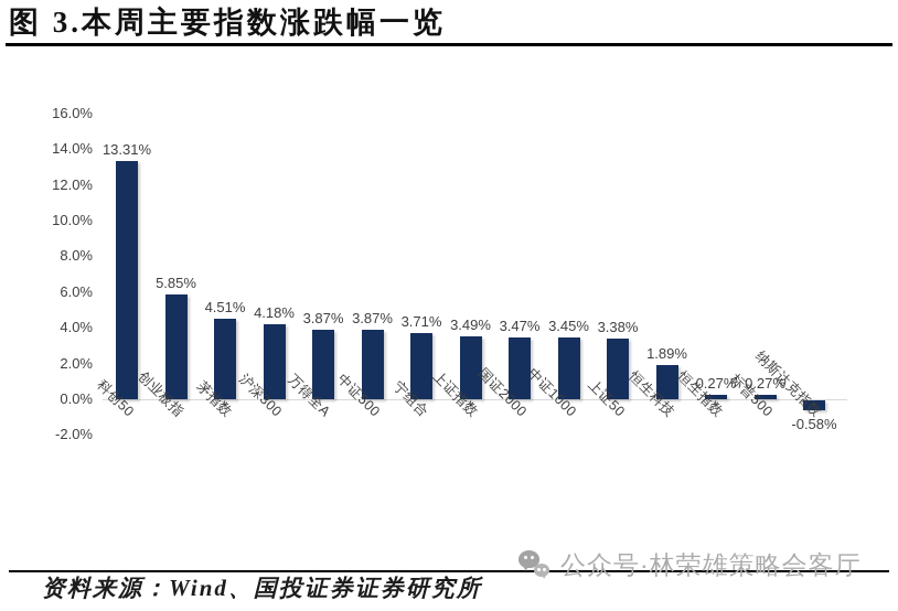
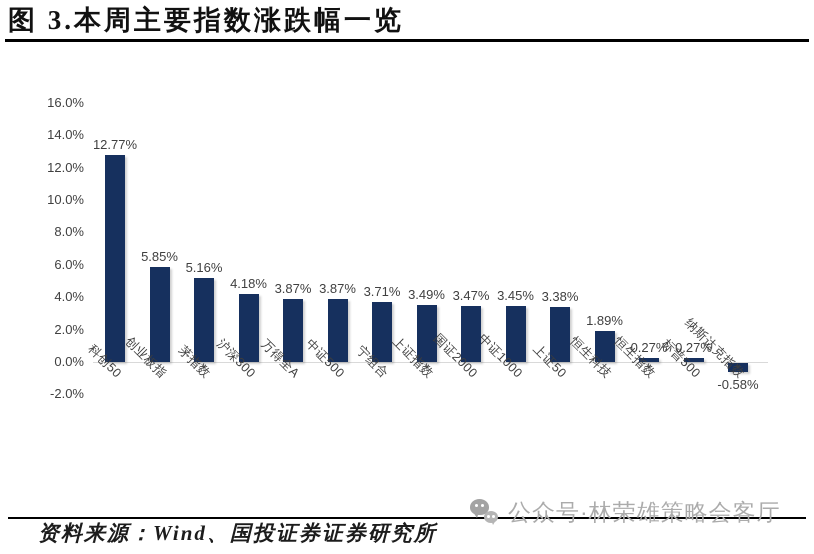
科创50: 13.31% -> 12.77%
茅指数: 4.51% -> 5.16%
